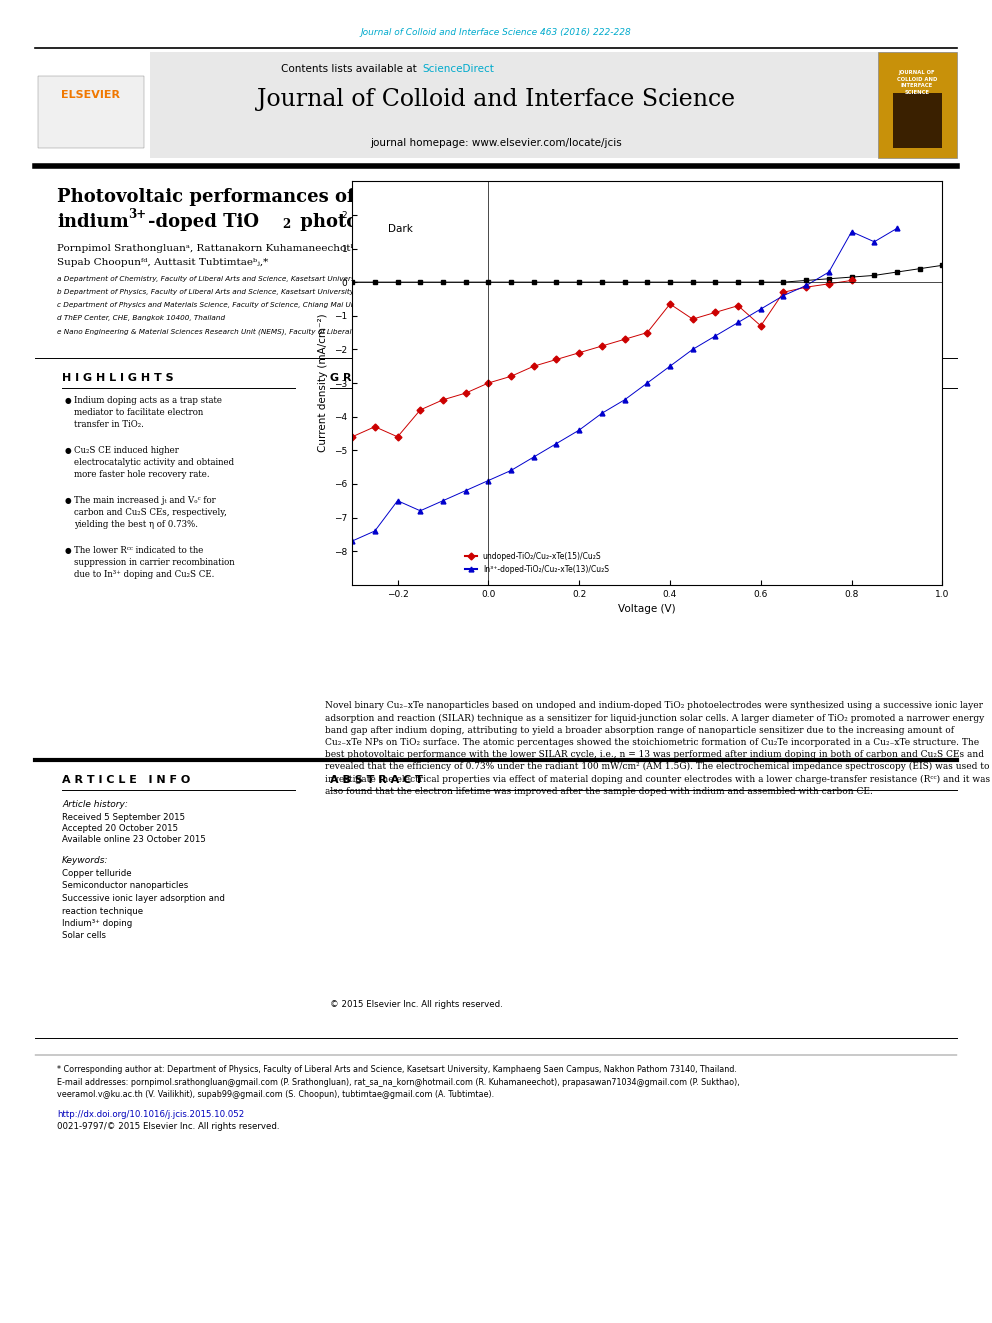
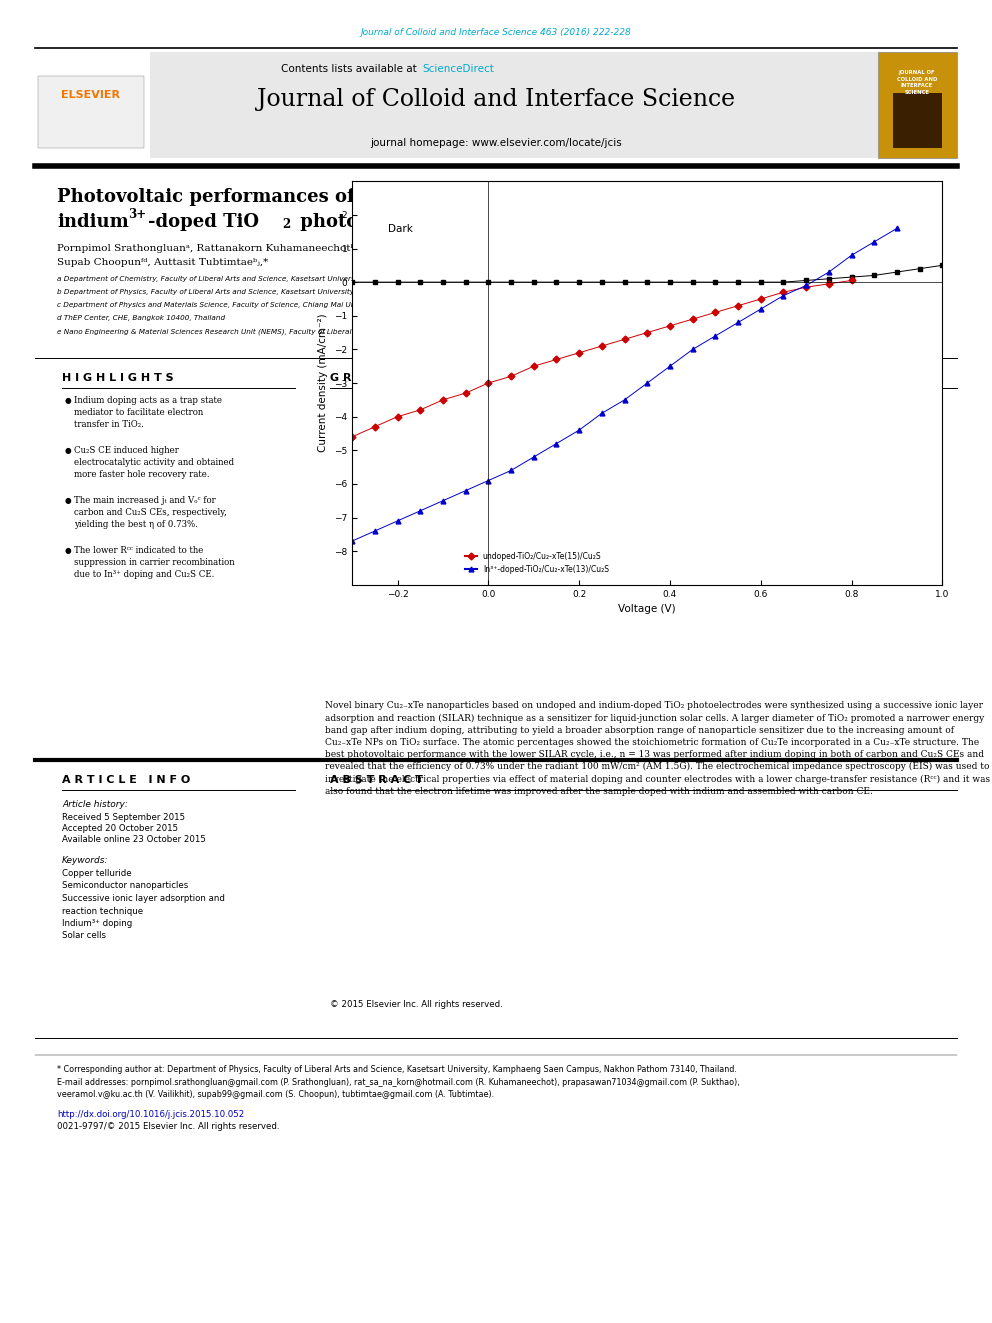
undoped-TiO₂/Cu₂-xTe(15)/Cu₂S/−0.2: -4.60 -> -4.00
In³⁺-doped-TiO₂/Cu₂-xTe(13)/Cu₂S/−0.2: -6.5 -> -7.1
undoped-TiO₂/Cu₂-xTe(15)/Cu₂S/0.4: -0.65 -> -1.30
undoped-TiO₂/Cu₂-xTe(15)/Cu₂S/0.6: -1.30 -> -0.50
In³⁺-doped-TiO₂/Cu₂-xTe(13)/Cu₂S/0.8: 1.5 -> 0.8
